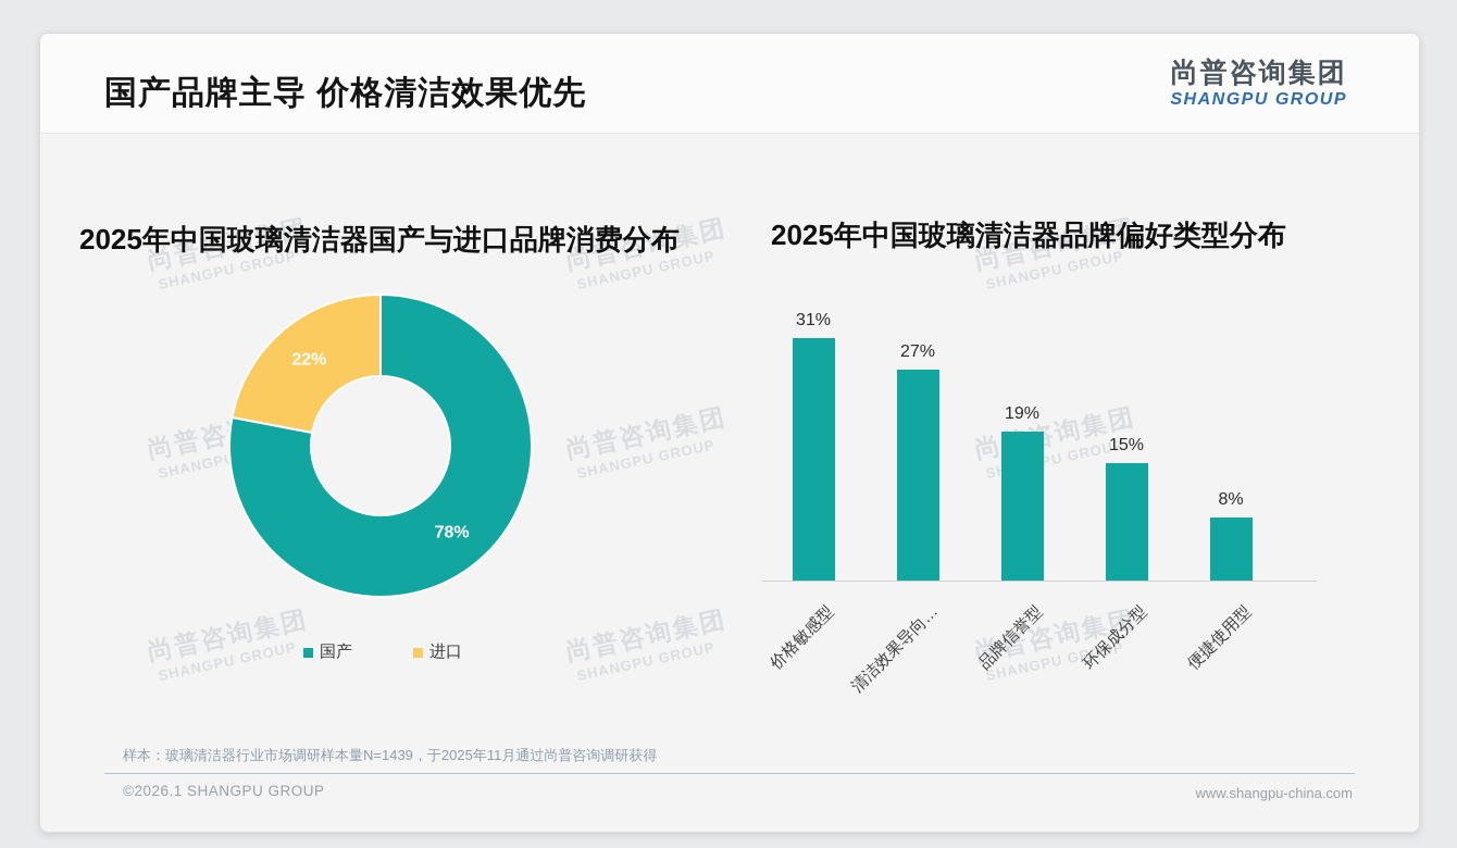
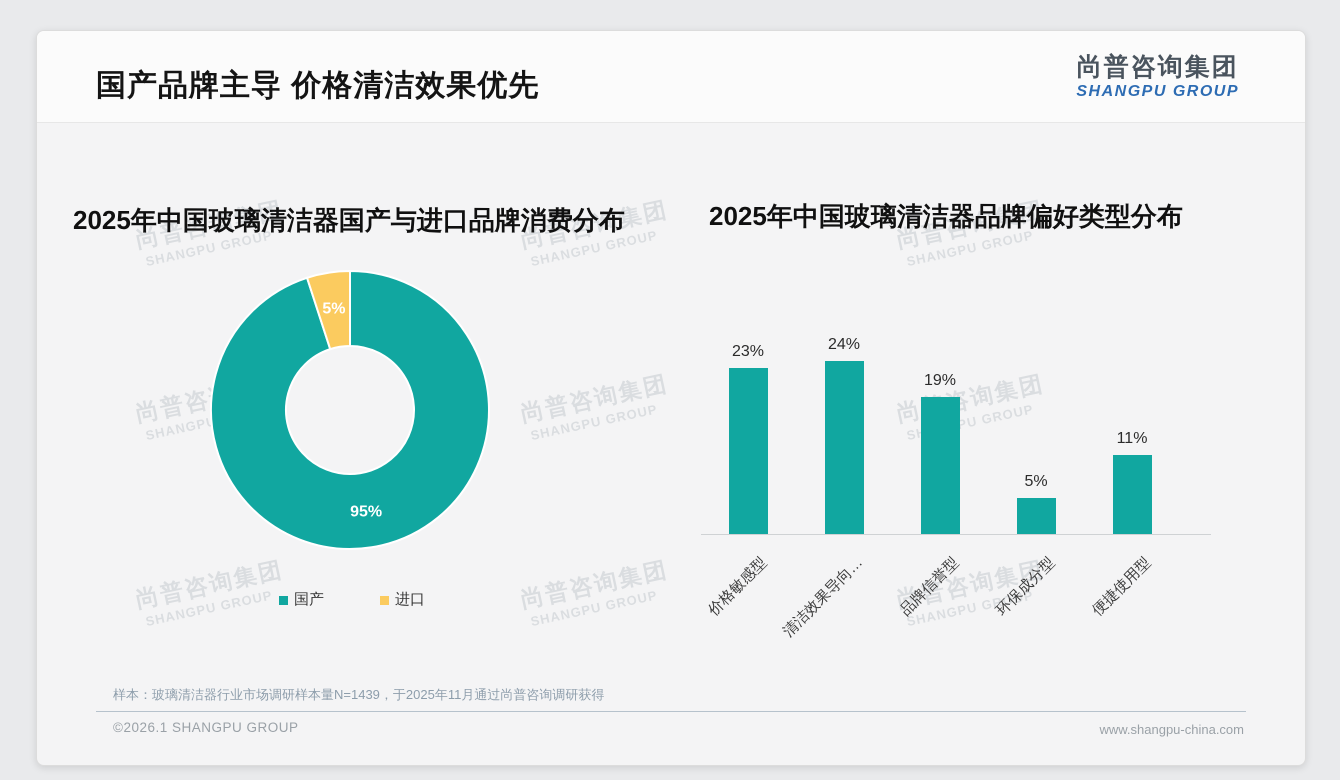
2025年中国玻璃清洁器国产与进口品牌消费分布/国产: 78% -> 95%
2025年中国玻璃清洁器国产与进口品牌消费分布/进口: 22% -> 5%
2025年中国玻璃清洁器品牌偏好类型分布/价格敏感型: 31% -> 23%
2025年中国玻璃清洁器品牌偏好类型分布/清洁效果导向…: 27% -> 24%
2025年中国玻璃清洁器品牌偏好类型分布/环保成分型: 15% -> 5%
2025年中国玻璃清洁器品牌偏好类型分布/便捷使用型: 8% -> 11%
